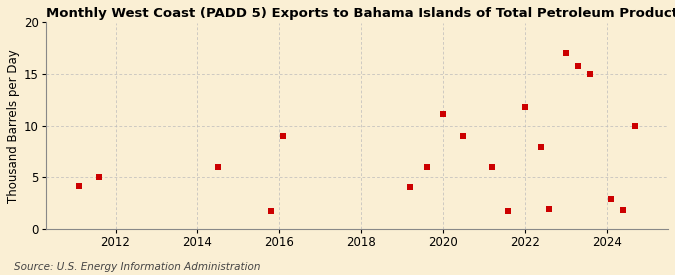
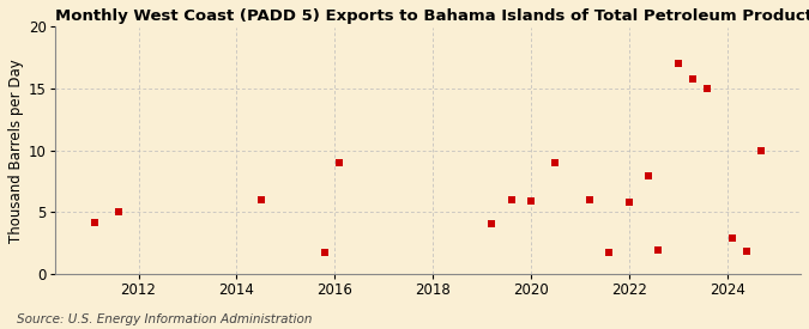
2020: 11.1 -> 5.9
2022: 11.8 -> 5.8
